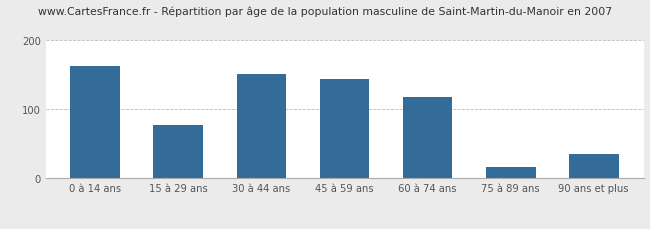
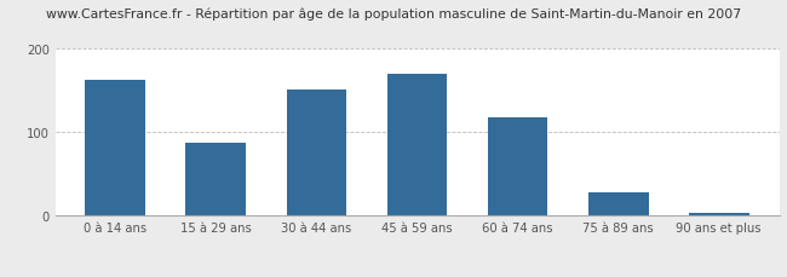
15 à 29 ans: 78 -> 88
45 à 59 ans: 144 -> 170
75 à 89 ans: 16 -> 28
90 ans et plus: 36 -> 3
